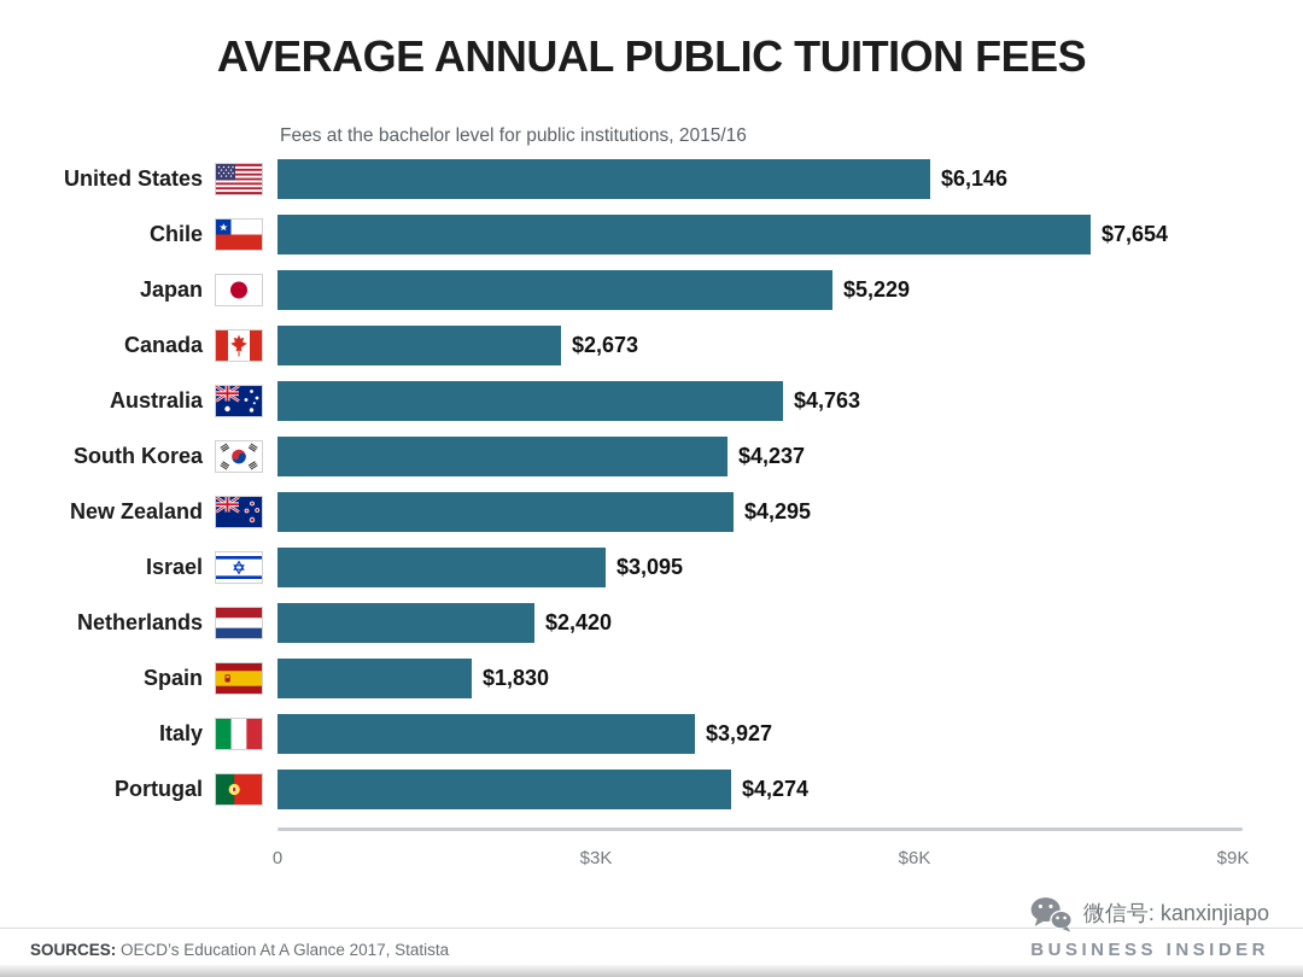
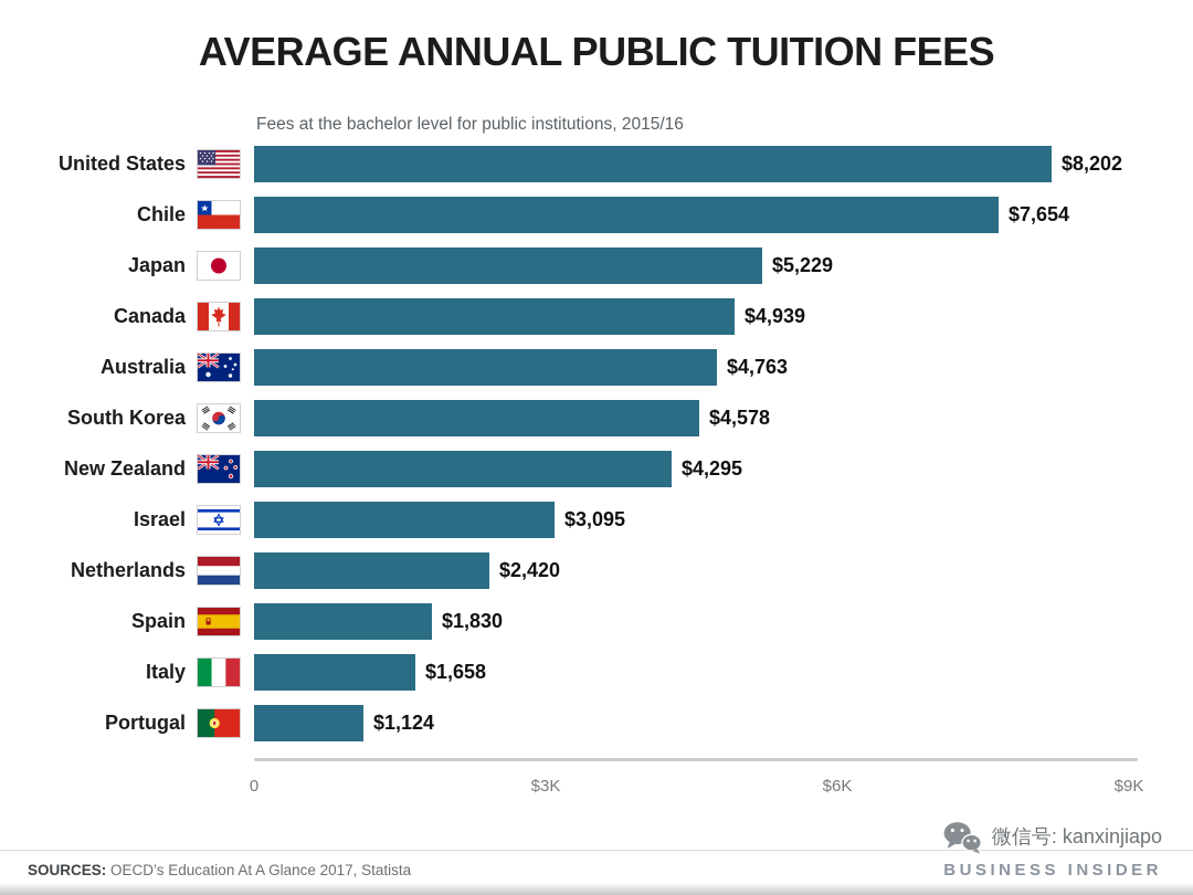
United States: $6,146 -> $8,202
Canada: $2,673 -> $4,939
South Korea: $4,237 -> $4,578
Italy: $3,927 -> $1,658
Portugal: $4,274 -> $1,124
